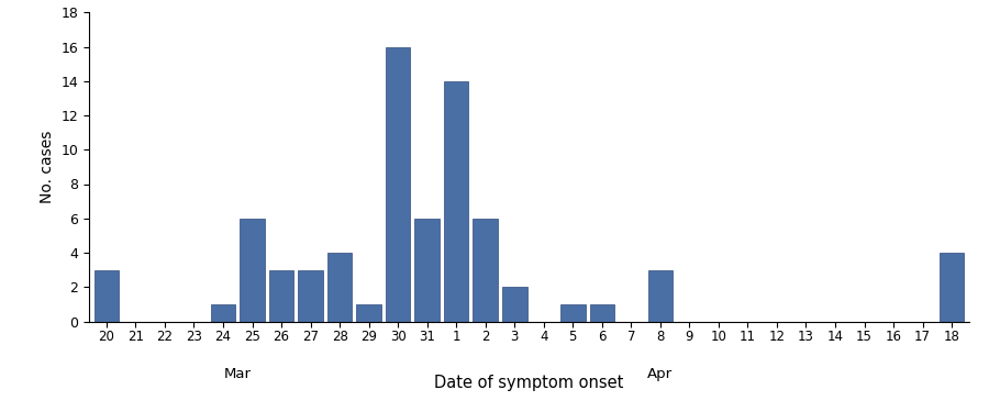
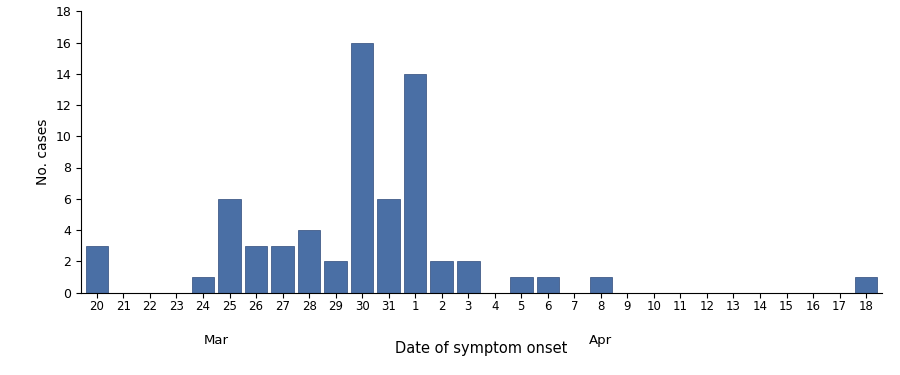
29: 1 -> 2
2: 6 -> 2
8: 3 -> 1
18: 4 -> 1
